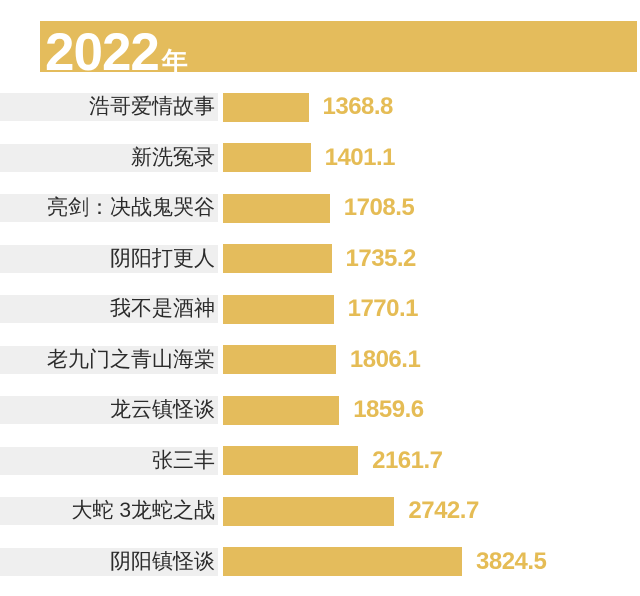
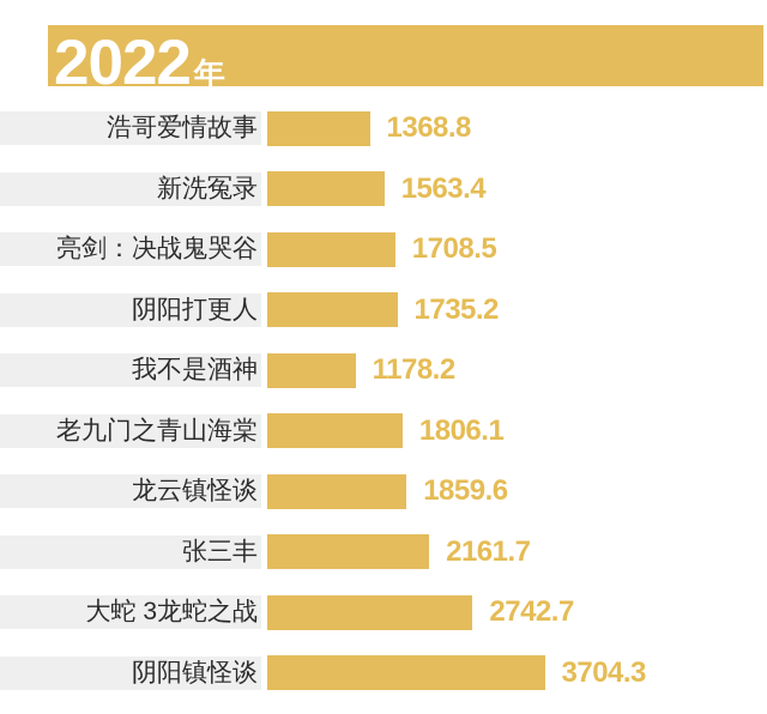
新洗冤录: 1401.1 -> 1563.4
我不是酒神: 1770.1 -> 1178.2
阴阳镇怪谈: 3824.5 -> 3704.3
